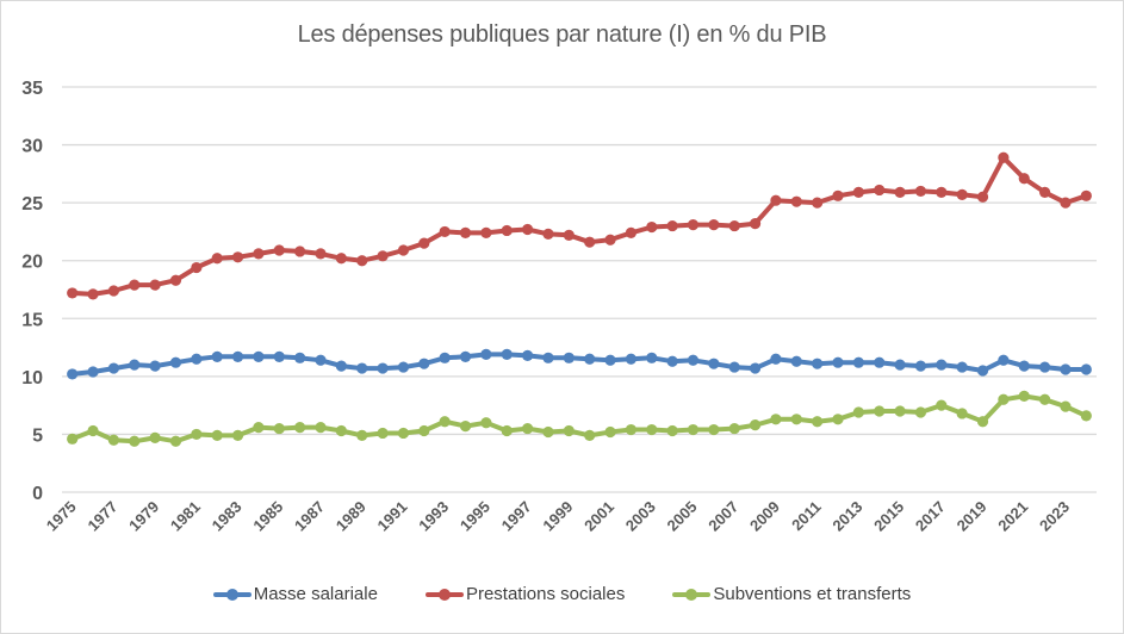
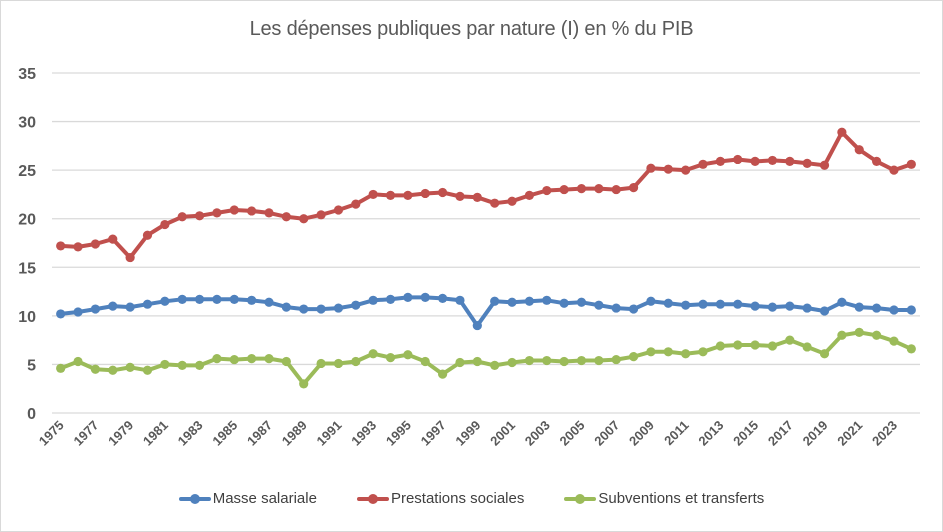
Prestations sociales/1979: 18 -> 16
Subventions et transferts/1989: 5 -> 3
Subventions et transferts/1997: 6 -> 4
Masse salariale/1999: 12 -> 9
